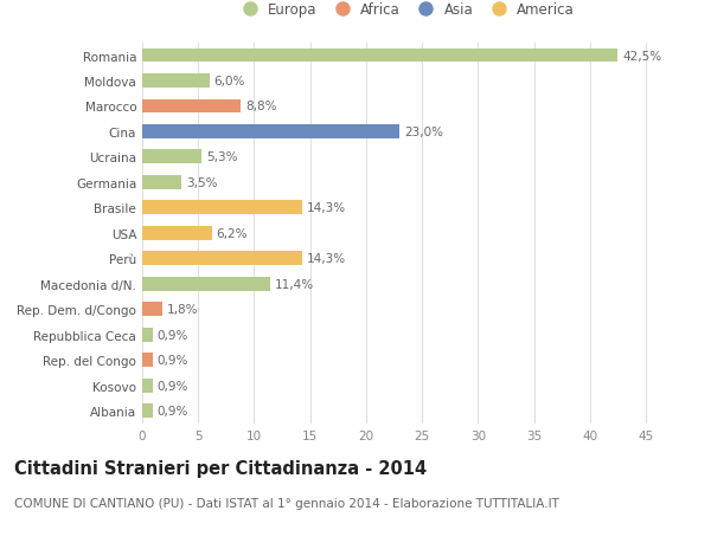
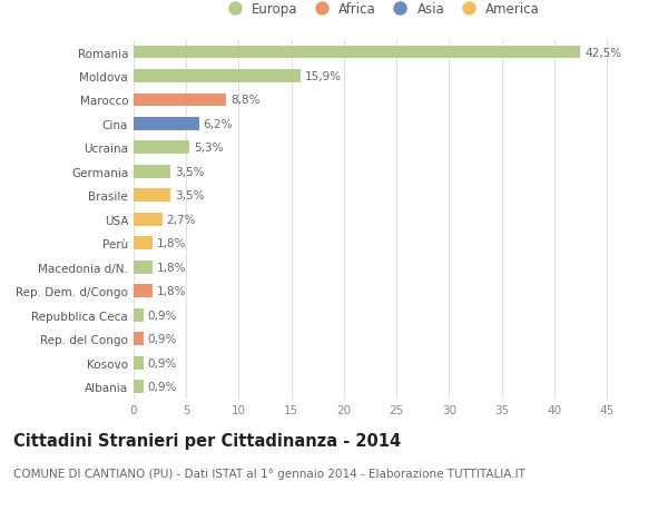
Moldova: 6,0% -> 15,9%
Cina: 23,0% -> 6,2%
Brasile: 14,3% -> 3,5%
USA: 6,2% -> 2,7%
Perù: 14,3% -> 1,8%
Macedonia d/N.: 11,4% -> 1,8%
